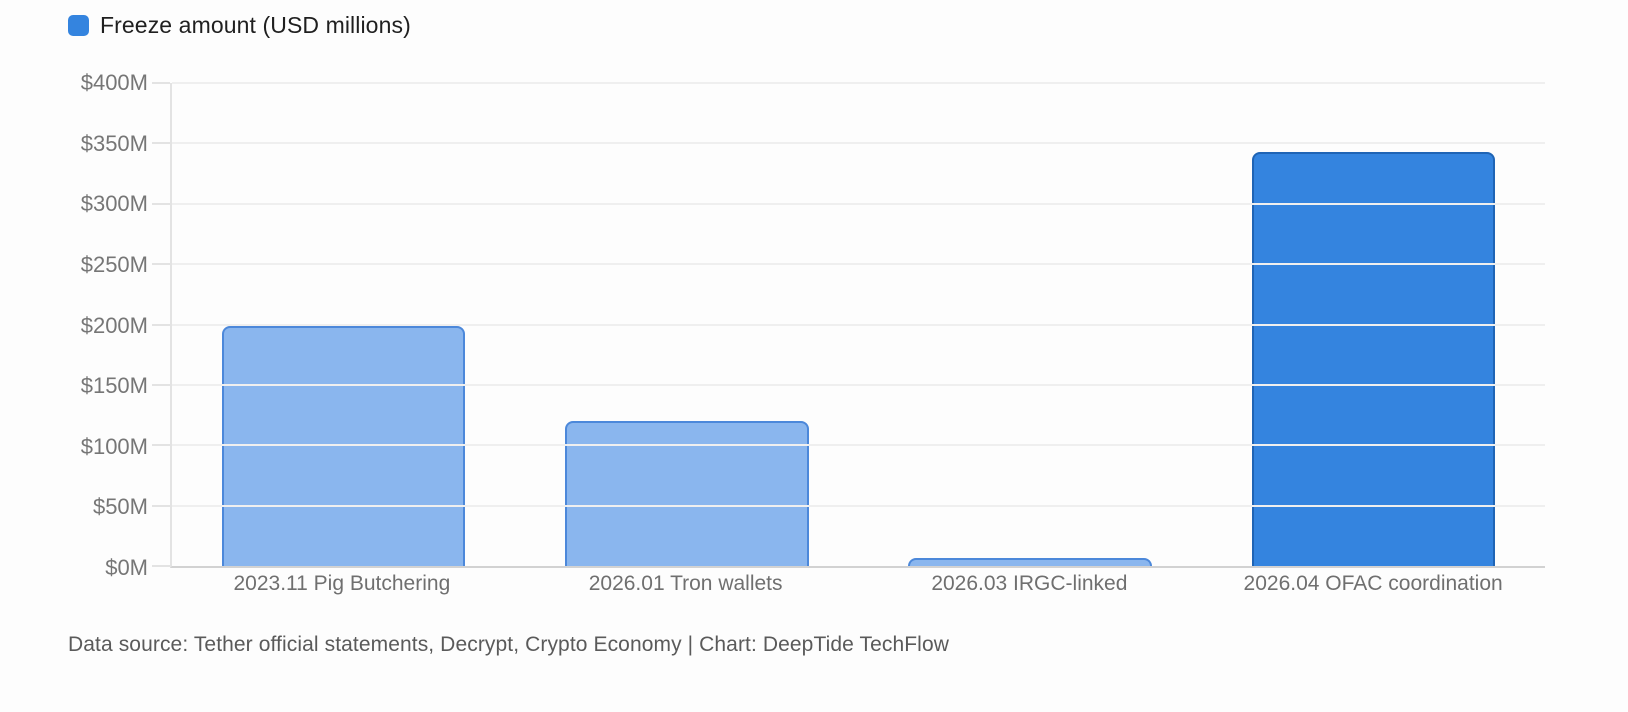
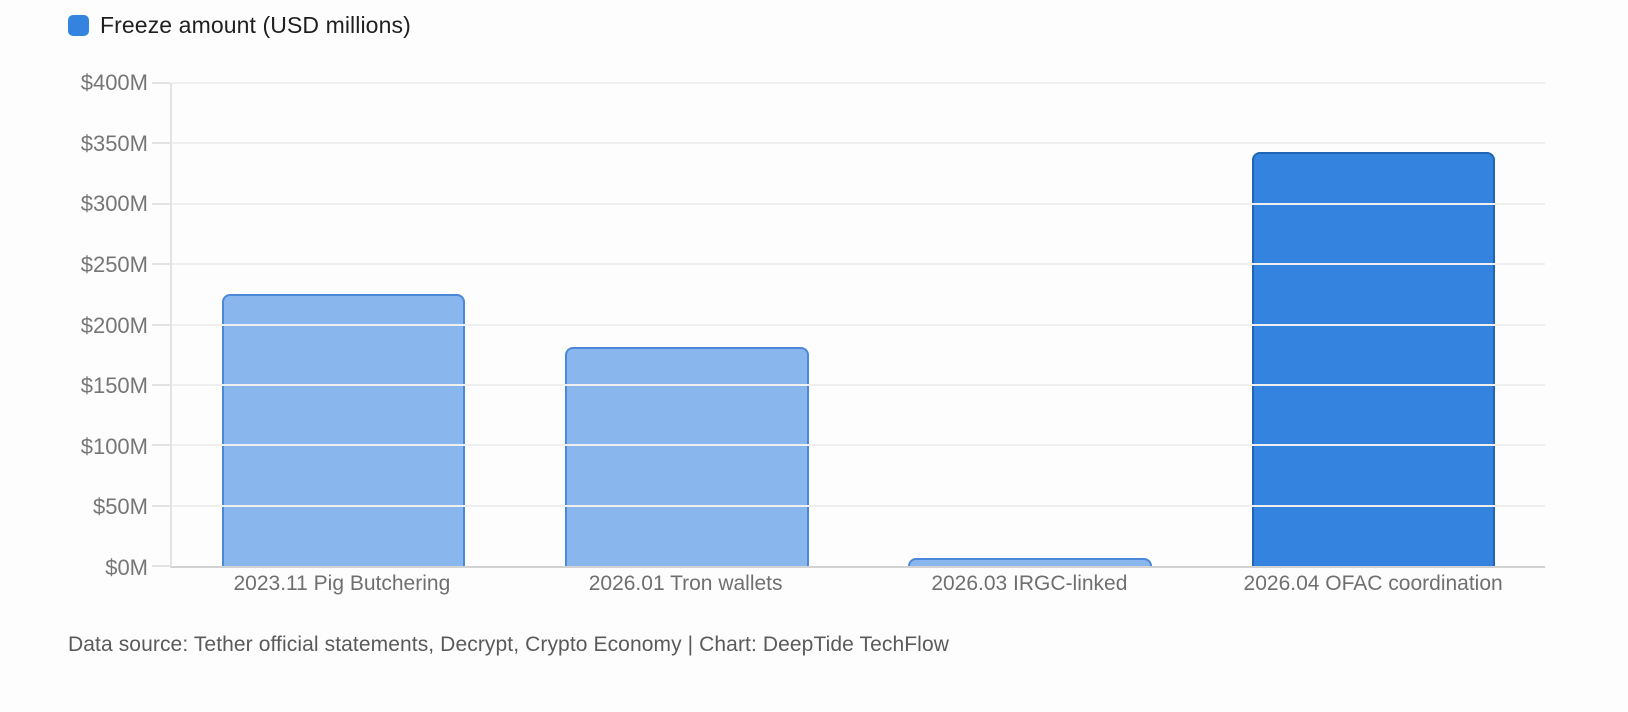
2023.11 Pig Butchering: $199M -> $225M
2026.01 Tron wallets: $120M -> $181M
